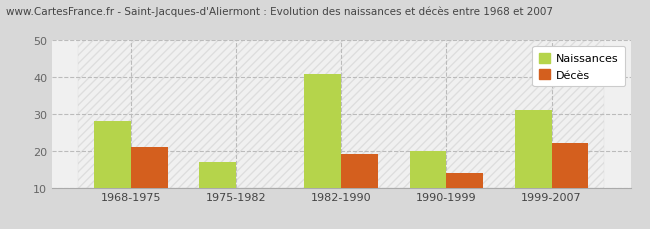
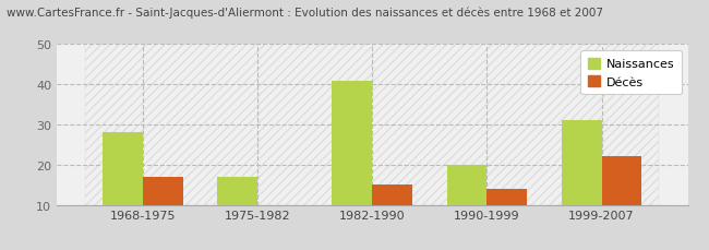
Décès/1968-1975: 21 -> 17
Décès/1982-1990: 19 -> 15
